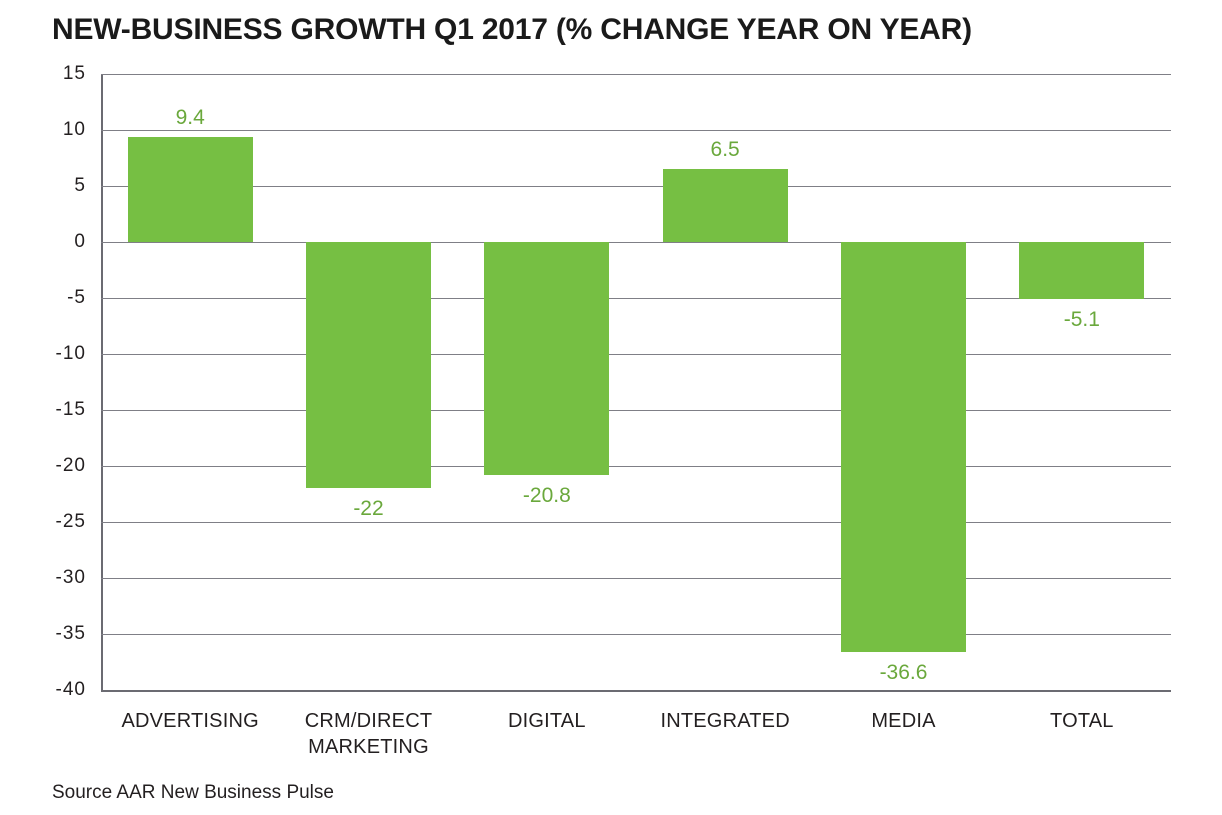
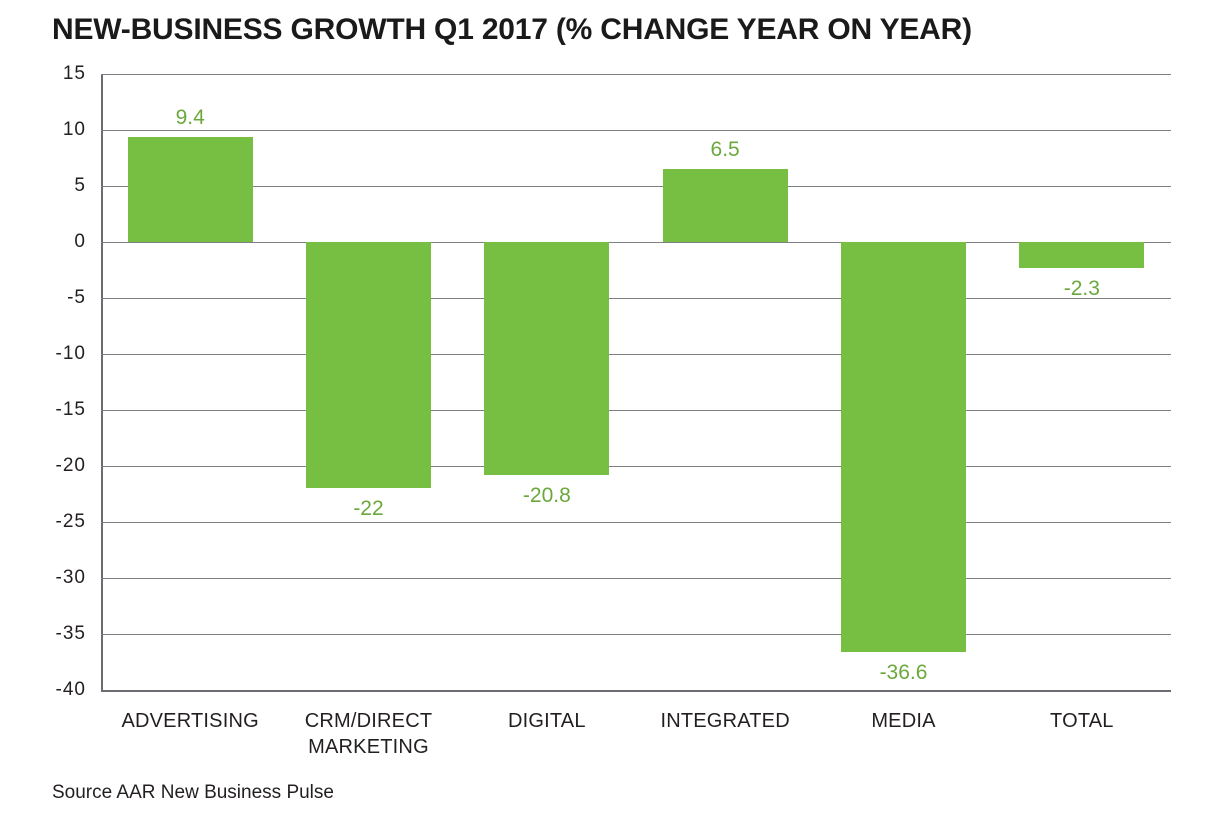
TOTAL: -5.1 -> -2.3
